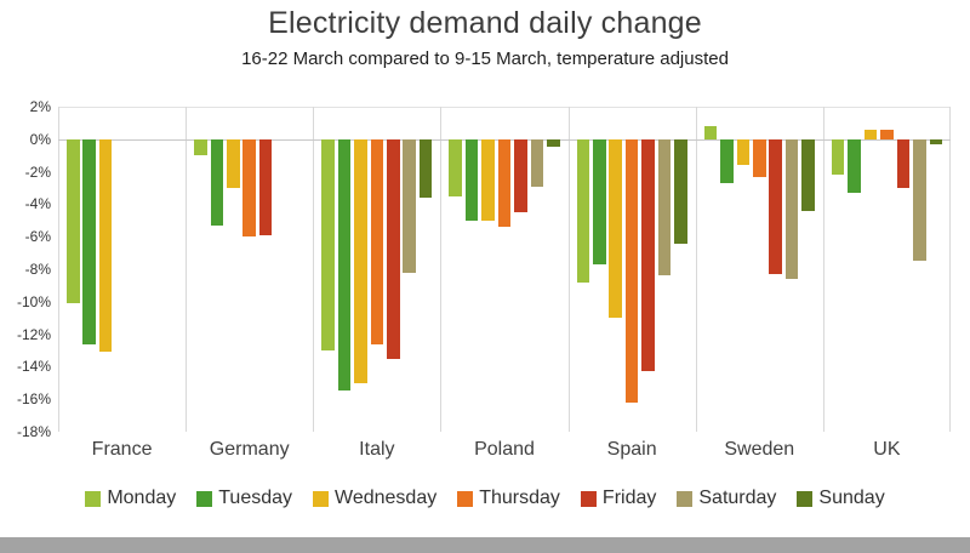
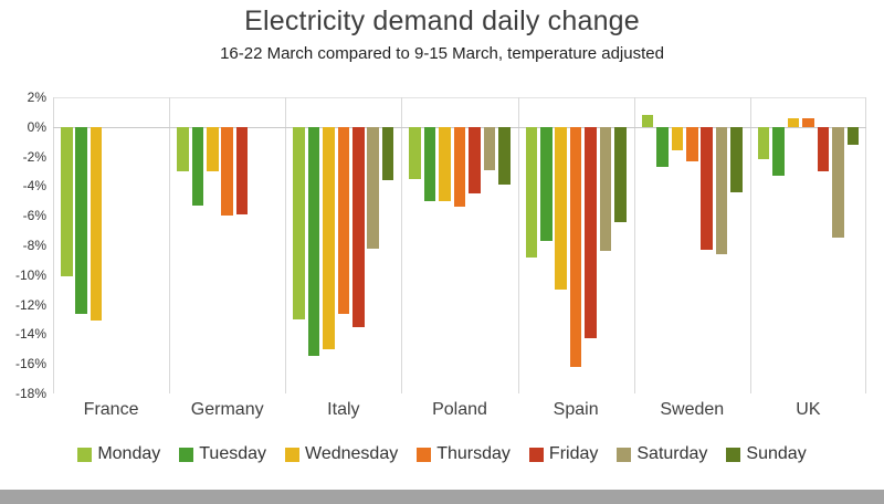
Monday/Germany: -1.0% -> -3.0%
Sunday/Poland: -0.5% -> -3.9%
Sunday/UK: -0.3% -> -1.2%
